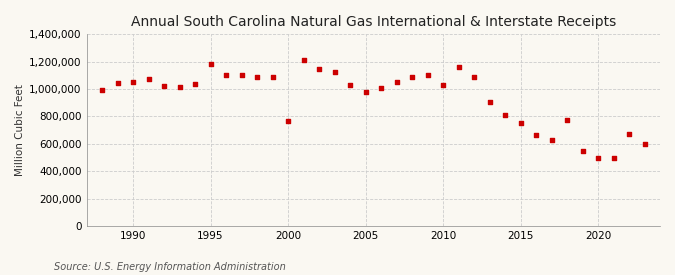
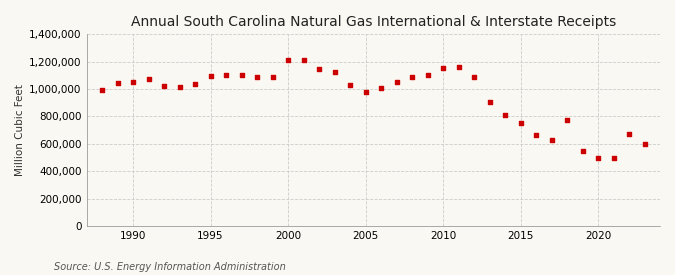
1995: 1,180,000 -> 1,100,000
2000: 770,000 -> 1,220,000
2010: 1,030,000 -> 1,160,000
